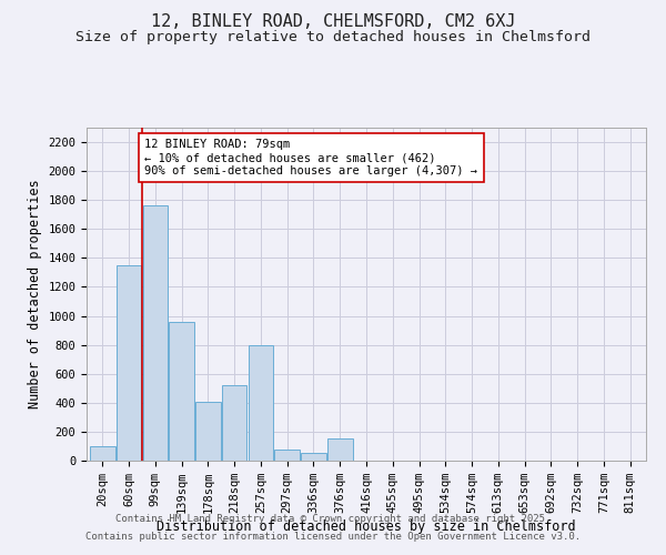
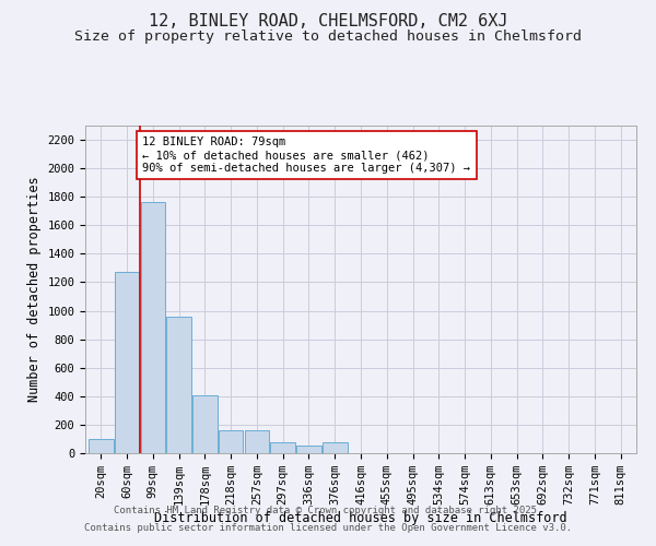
60sqm: 1350 -> 1270
218sqm: 520 -> 160
257sqm: 800 -> 160
376sqm: 150 -> 80
